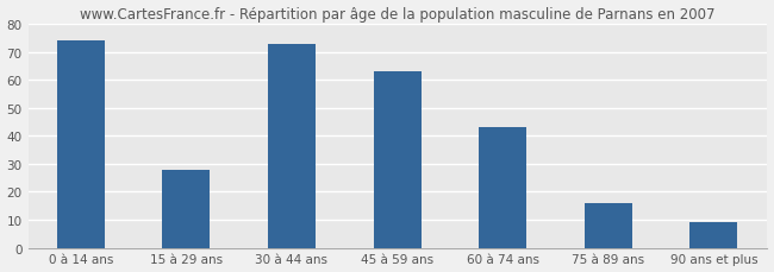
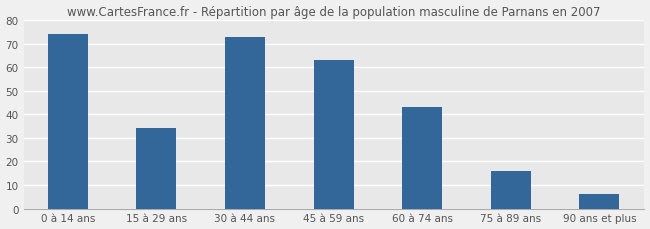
15 à 29 ans: 28 -> 34
90 ans et plus: 9 -> 6
